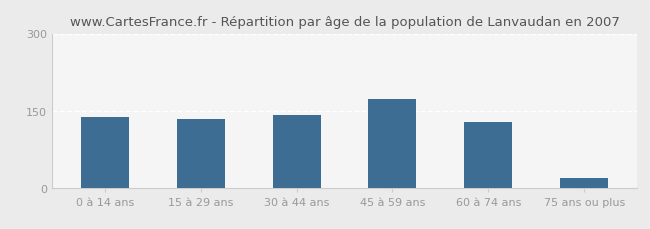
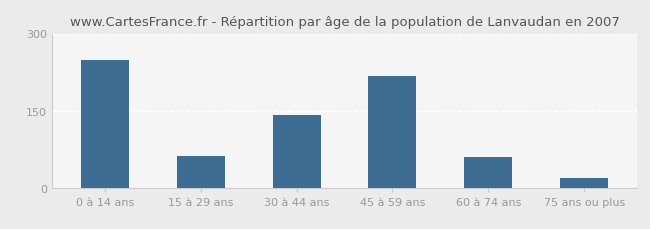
0 à 14 ans: 137 -> 248
15 à 29 ans: 134 -> 62
45 à 59 ans: 172 -> 218
60 à 74 ans: 128 -> 60
